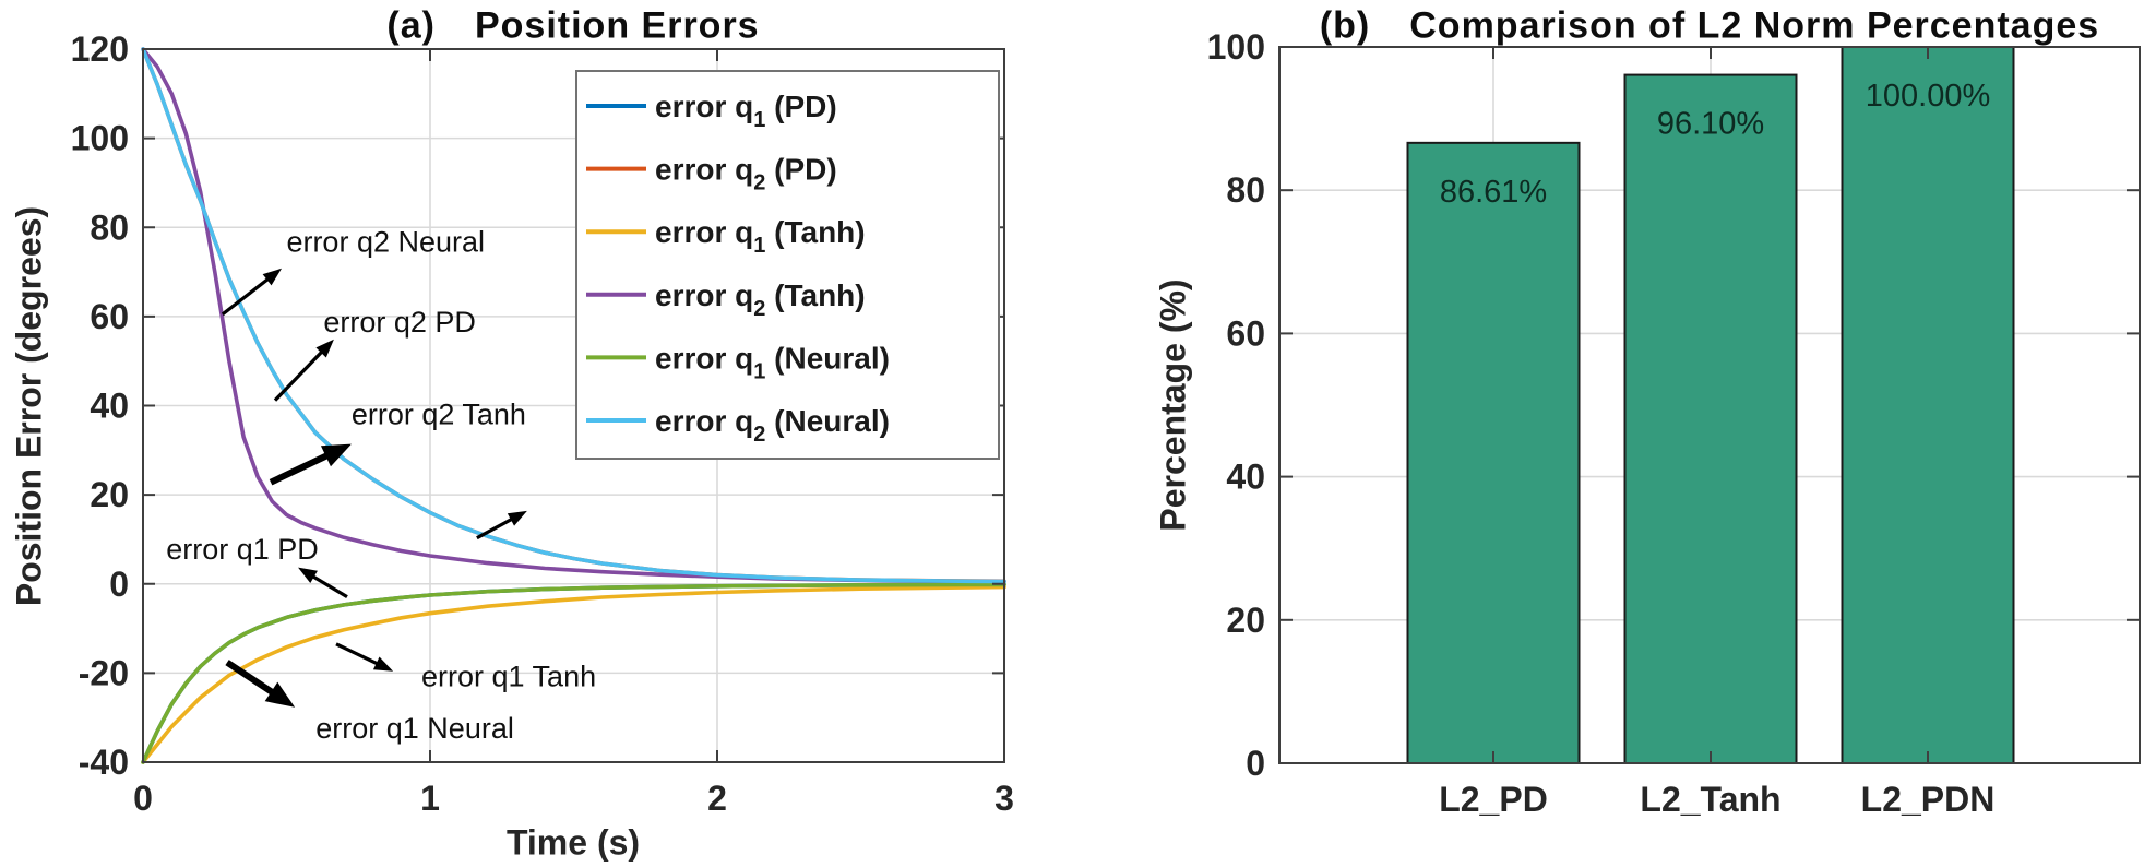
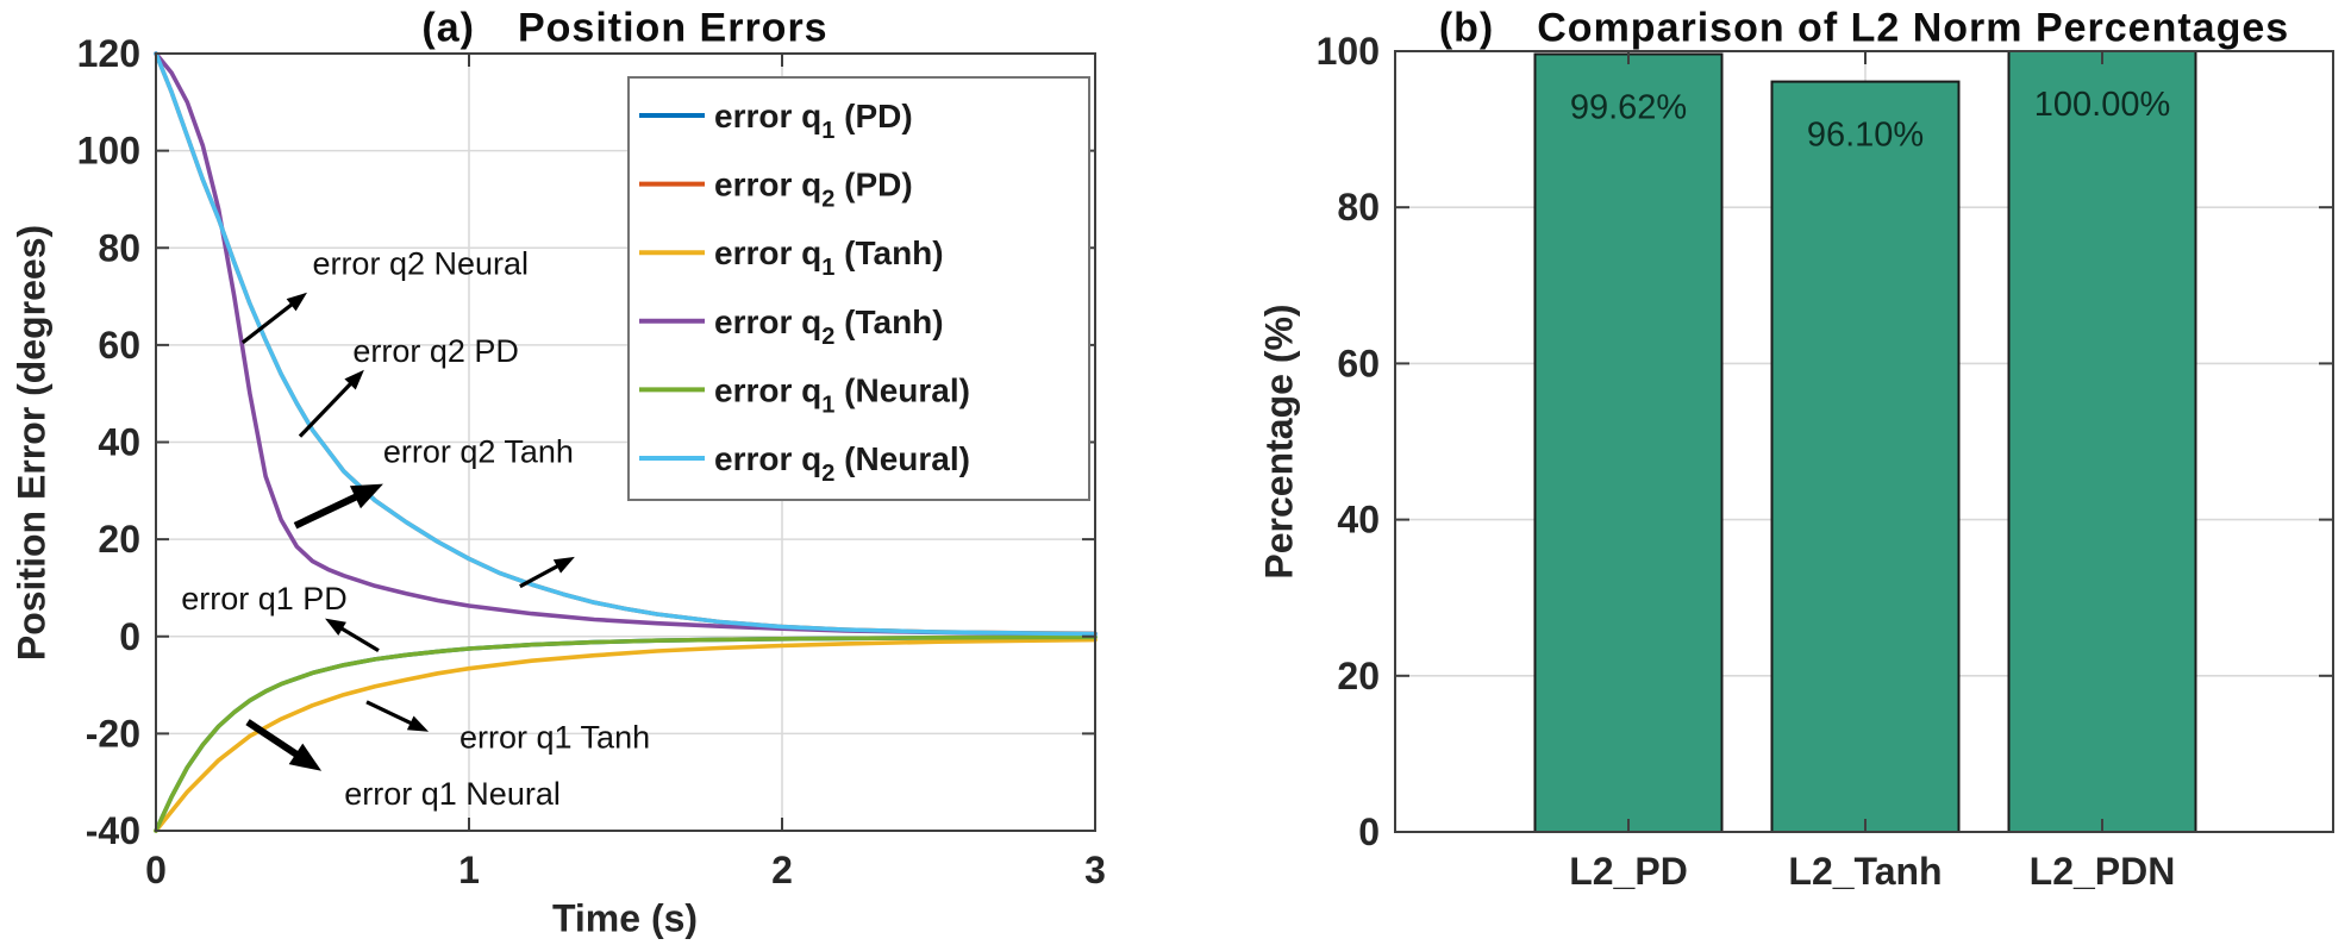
Comparison of L2 Norm Percentages/L2_PD: 86.61% -> 99.62%
